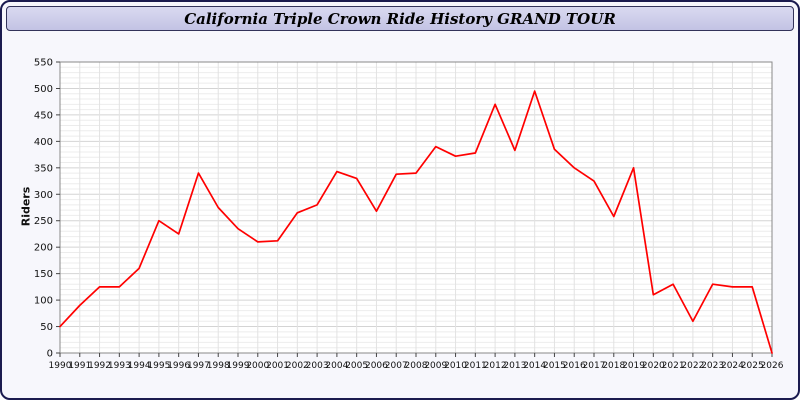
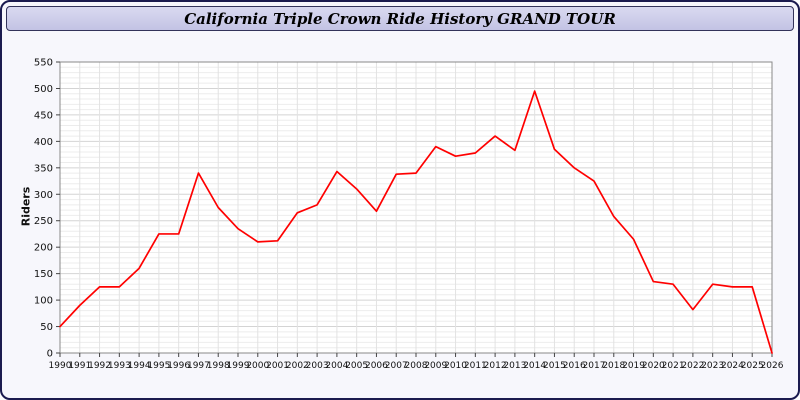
1995: 250 -> 220
2005: 330 -> 310
2012: 470 -> 410
2019: 350 -> 220
2020: 110 -> 140
2022: 60 -> 80
